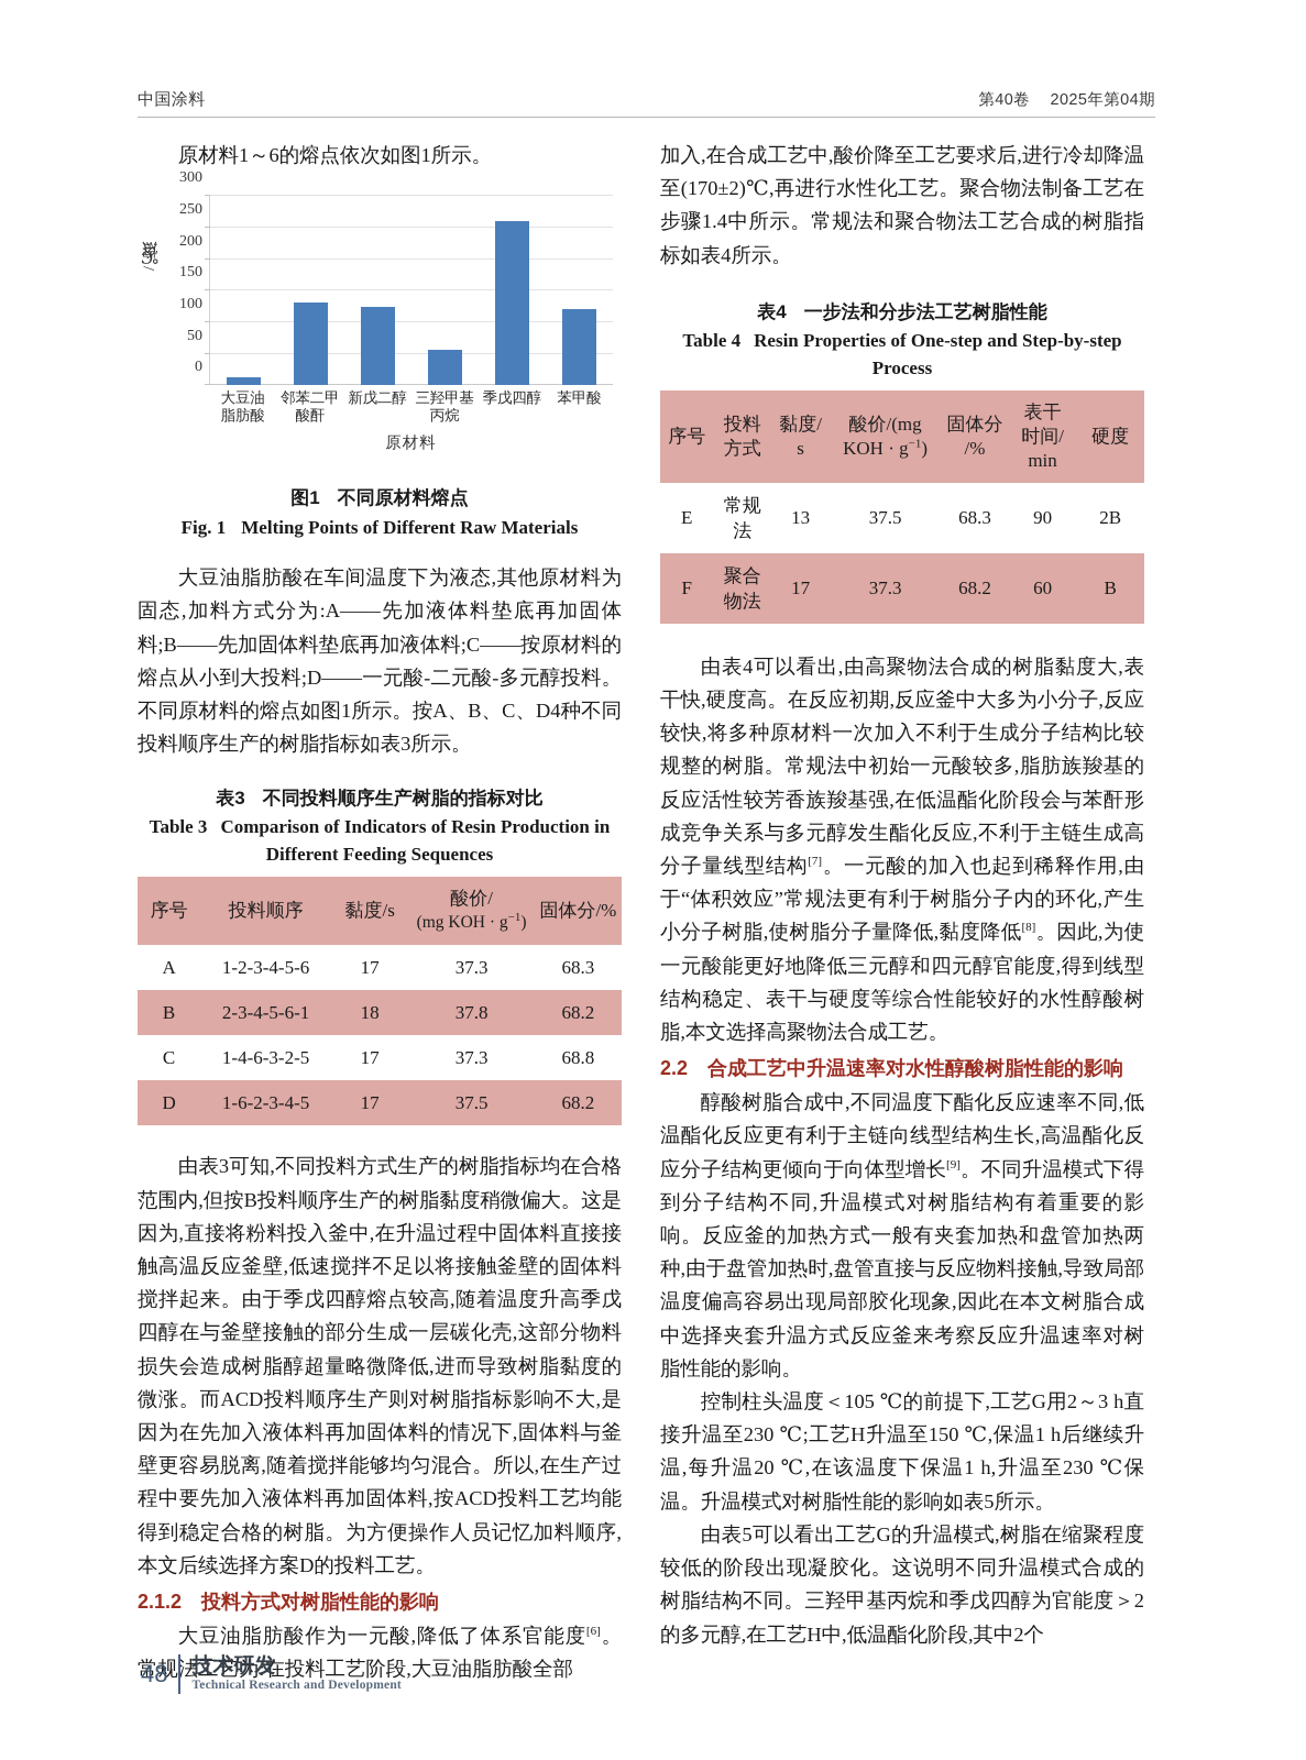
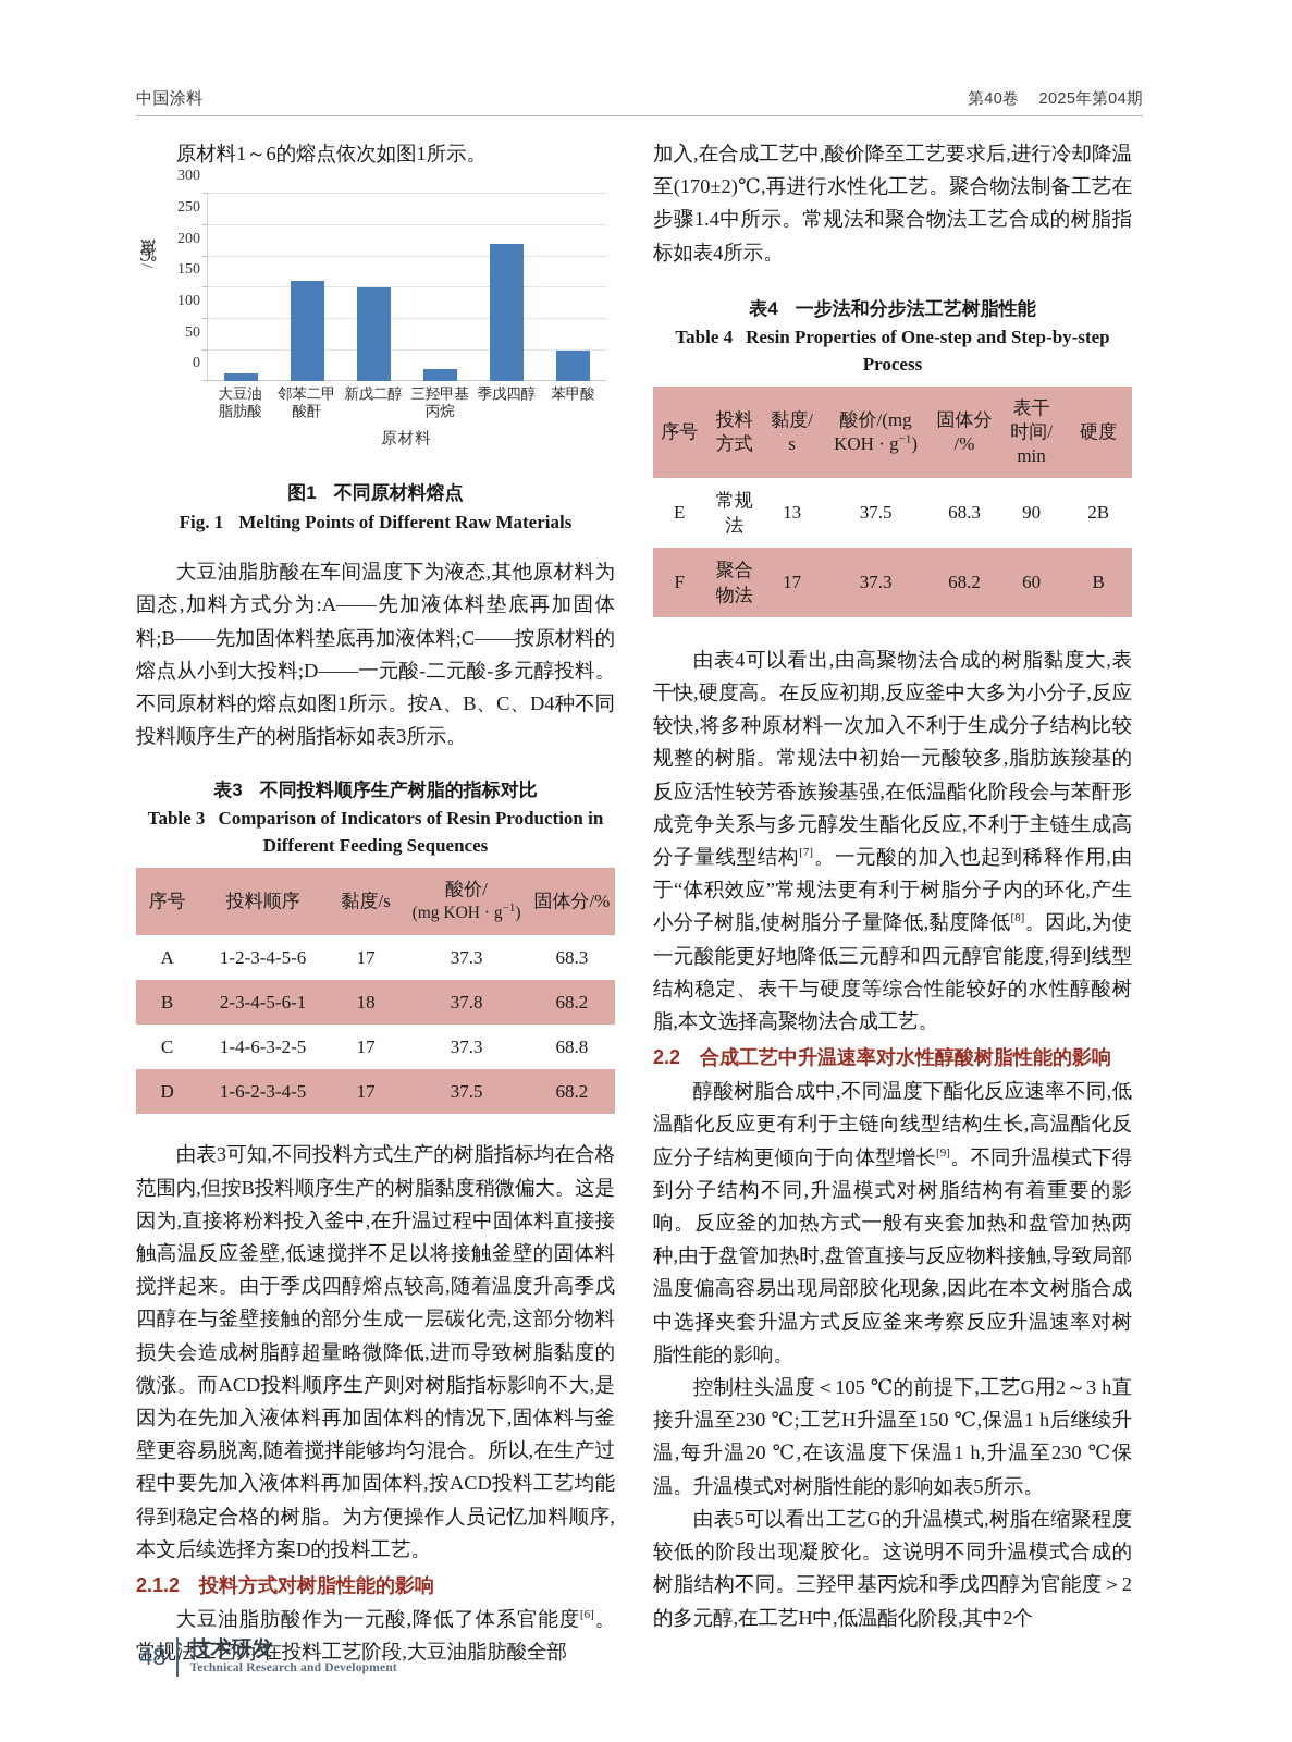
邻苯二甲酸酐: 130 -> 160
新戊二醇: 120 -> 150
三羟甲基丙烷: 60 -> 20
季戊四醇: 260 -> 220
苯甲酸: 120 -> 50
